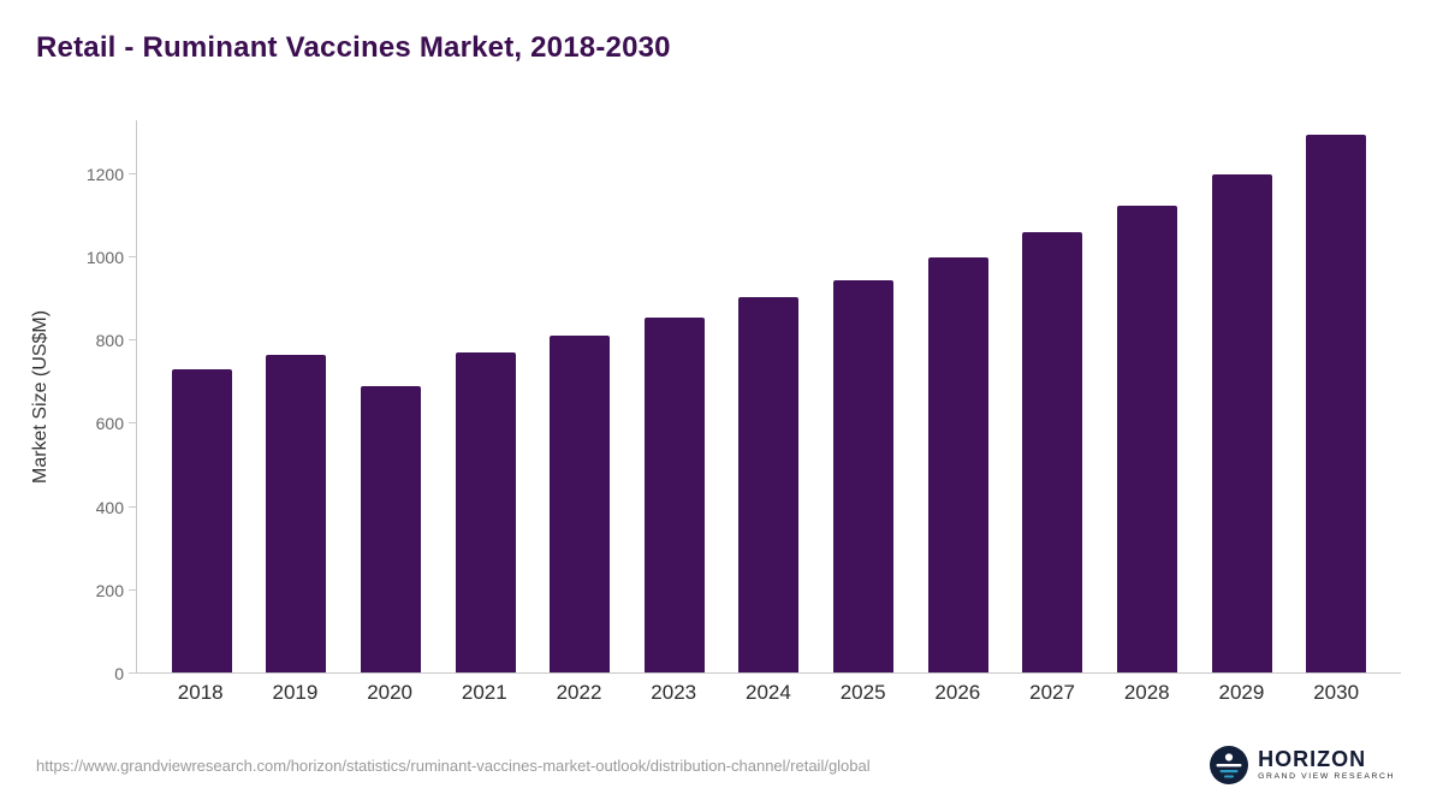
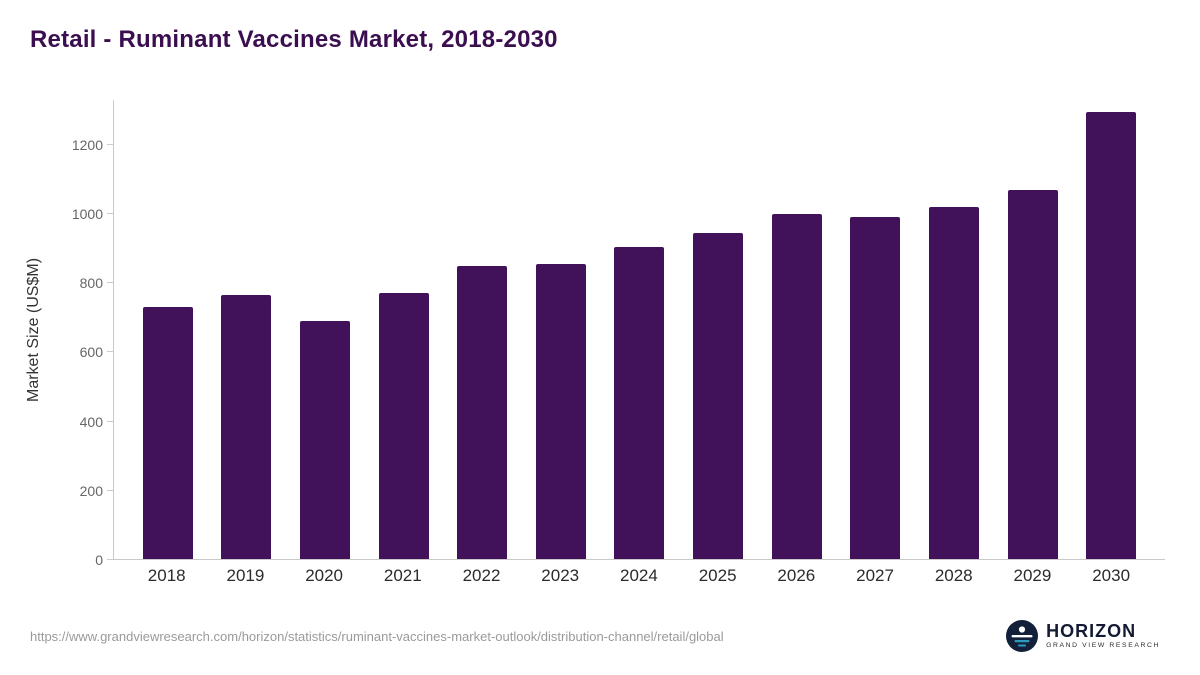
2022: 810 -> 850
2027: 1060 -> 990
2028: 1120 -> 1020
2029: 1200 -> 1070
